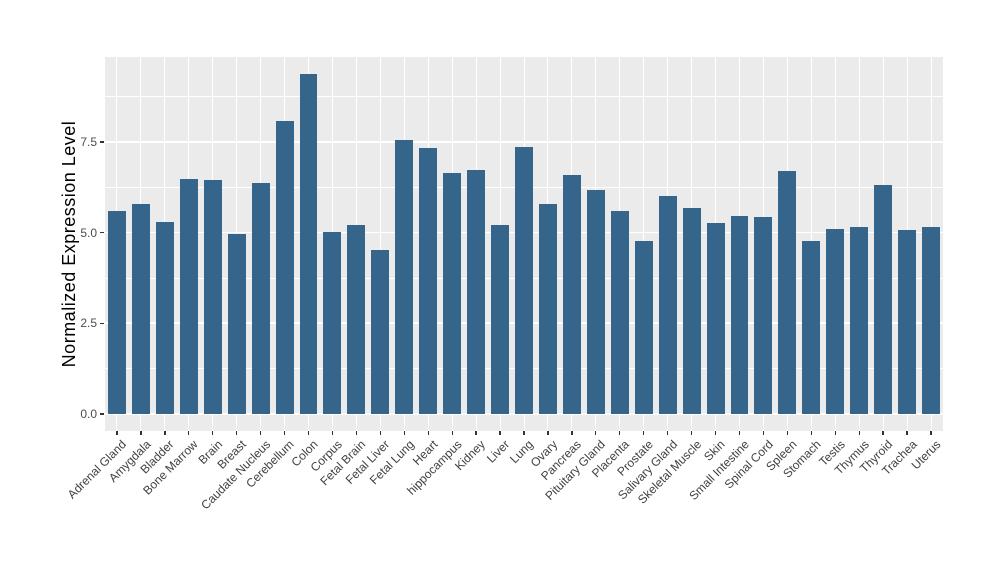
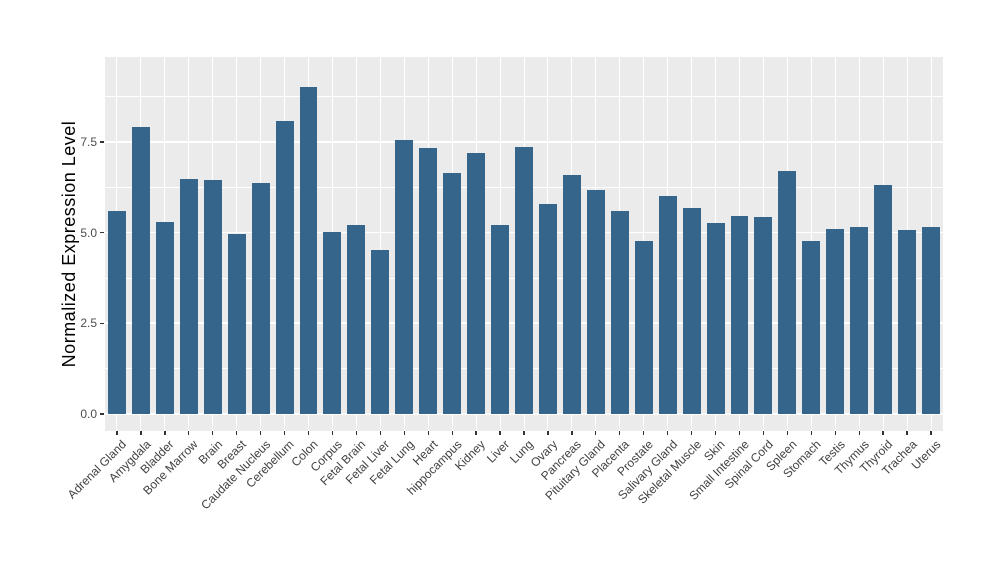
Amygdala: 5.8 -> 7.9
Colon: 9.4 -> 9.0
Kidney: 6.7 -> 7.2
